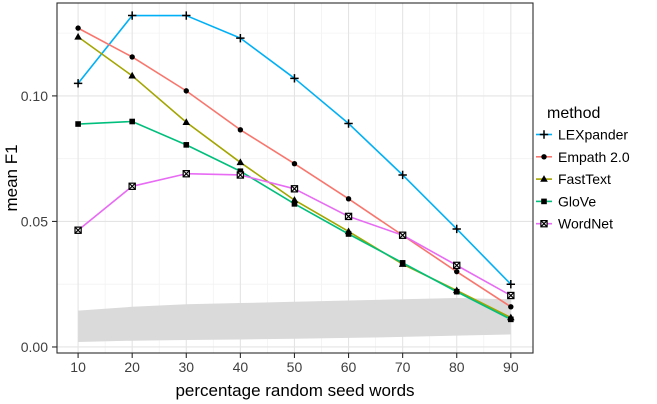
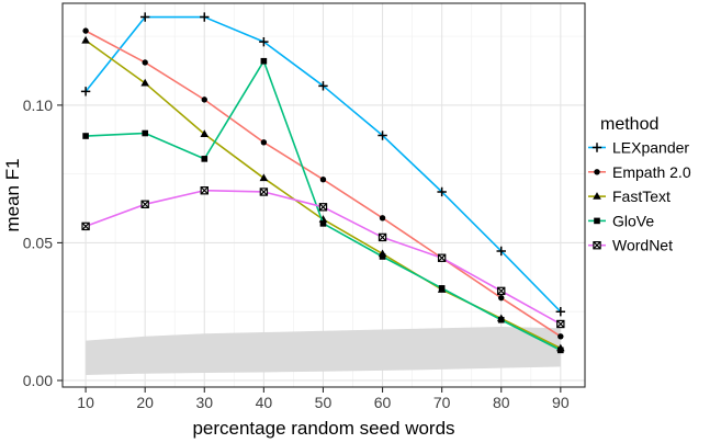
WordNet/10: 0.046 -> 0.056
GloVe/40: 0.070 -> 0.116
